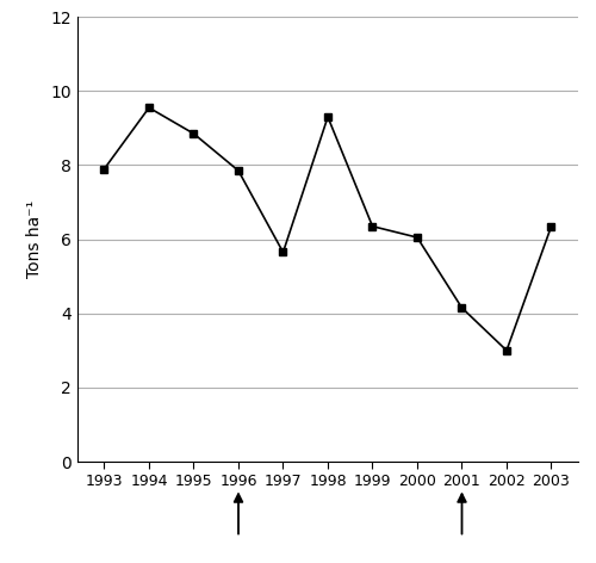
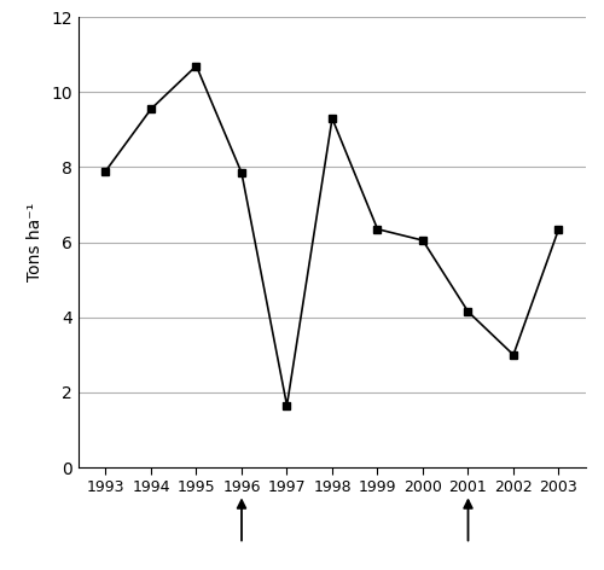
1995: 8.85 -> 10.70
1997: 5.65 -> 1.65
